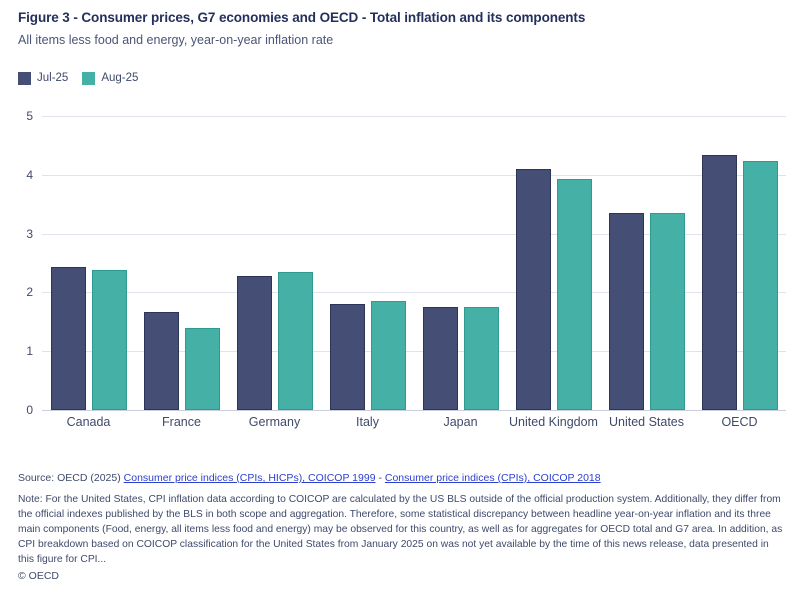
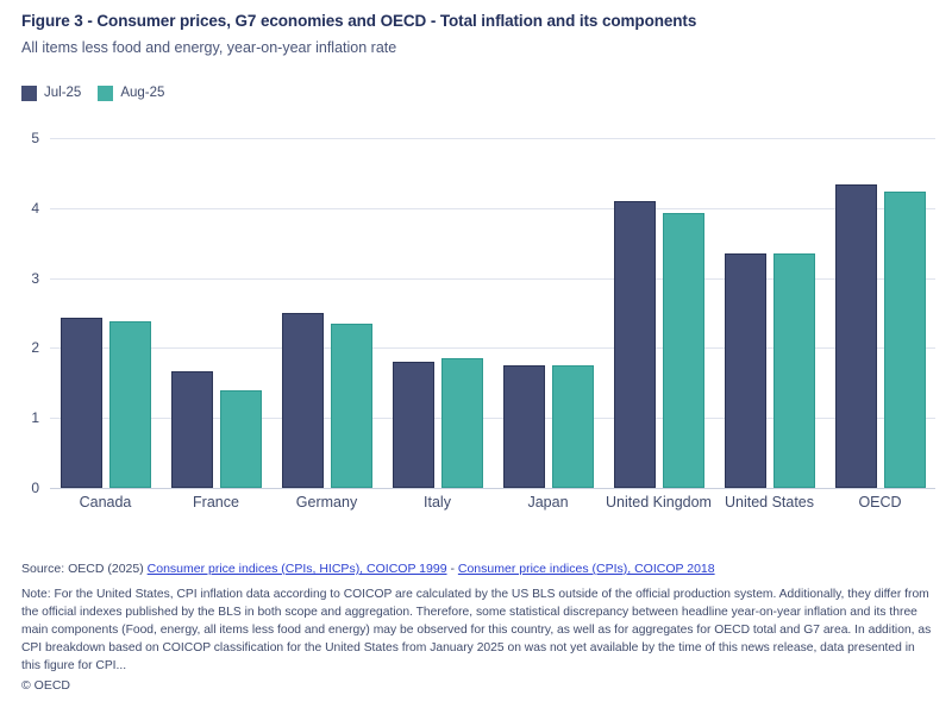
Jul-25/Germany: 2.3 -> 2.5
